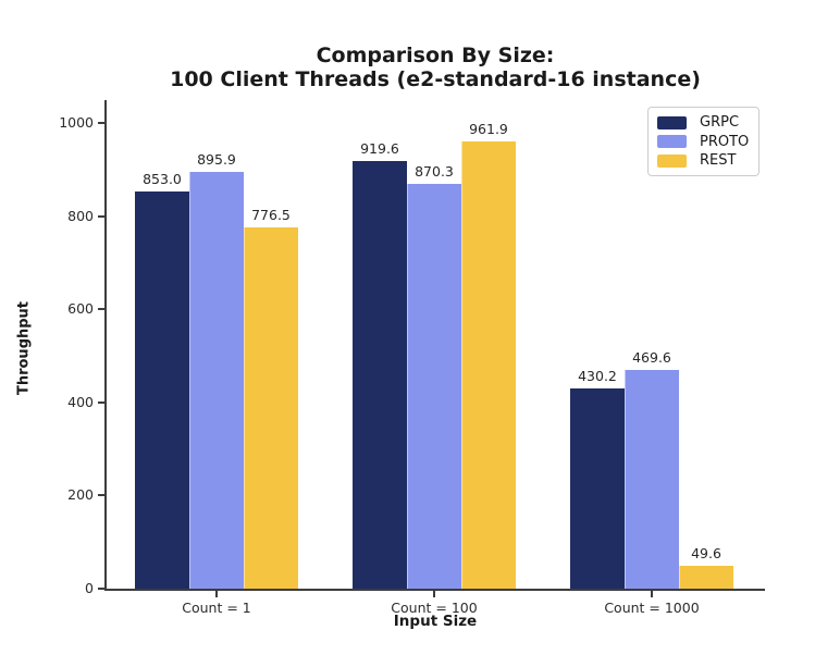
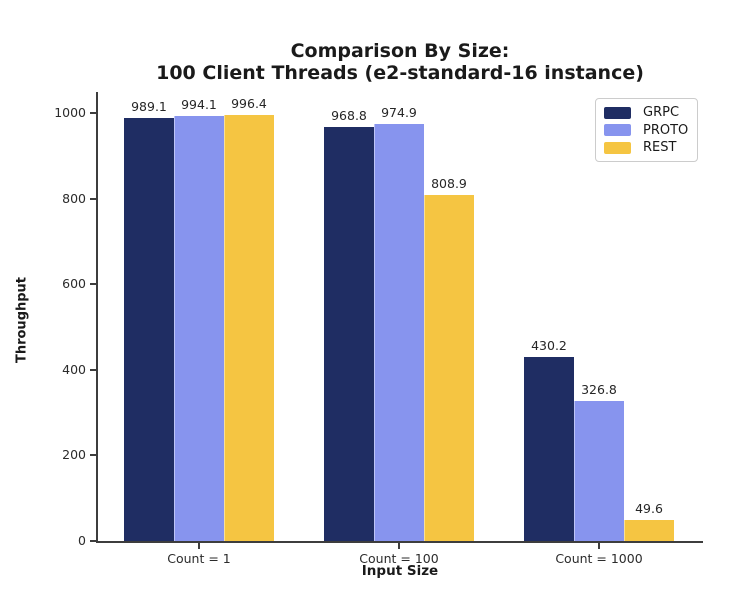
GRPC/Count = 1: 853.0 -> 989.1
PROTO/Count = 1: 895.9 -> 994.1
REST/Count = 1: 776.5 -> 996.4
GRPC/Count = 100: 919.6 -> 968.8
PROTO/Count = 100: 870.3 -> 974.9
REST/Count = 100: 961.9 -> 808.9
PROTO/Count = 1000: 469.6 -> 326.8
